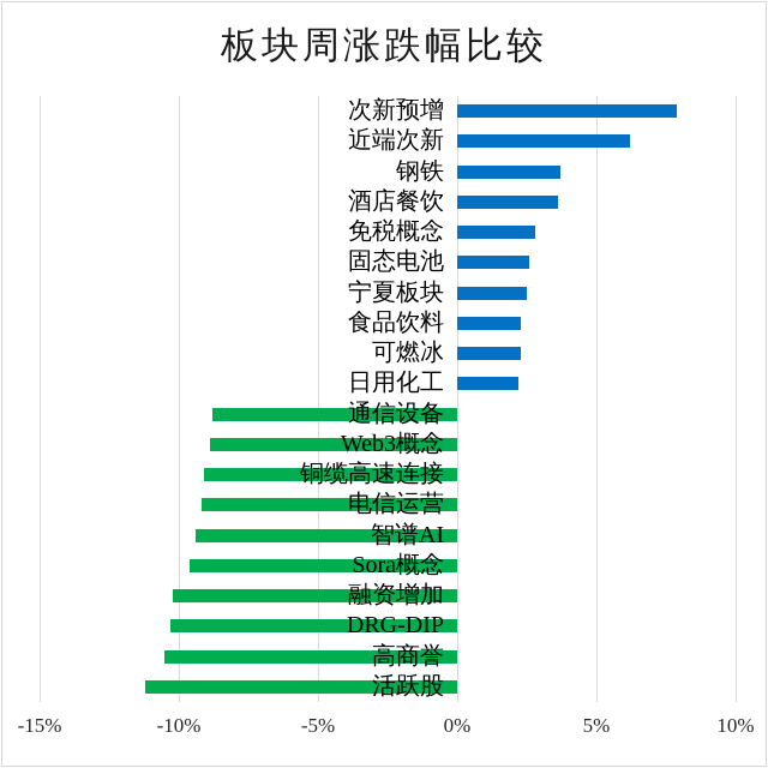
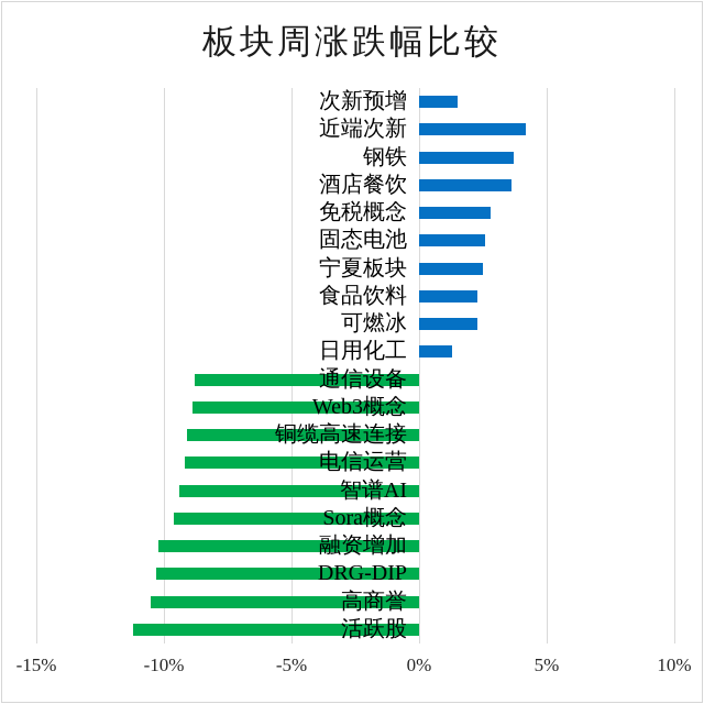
次新预增: 7.9% -> 1.5%
近端次新: 6.2% -> 4.2%
日用化工: 2.2% -> 1.3%
